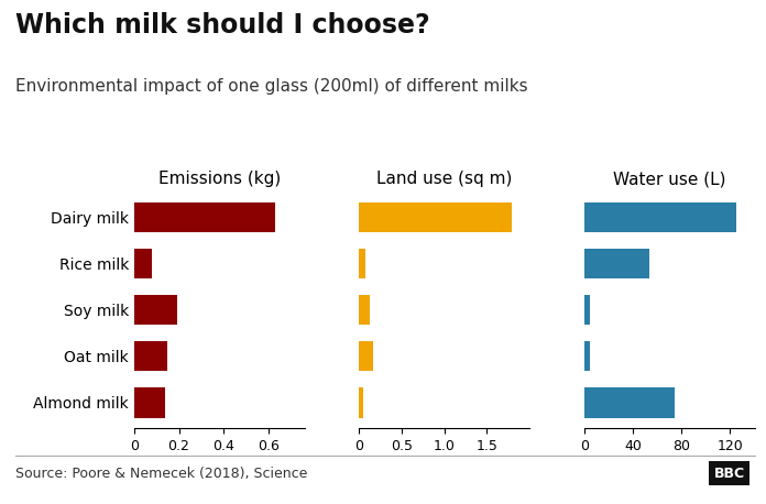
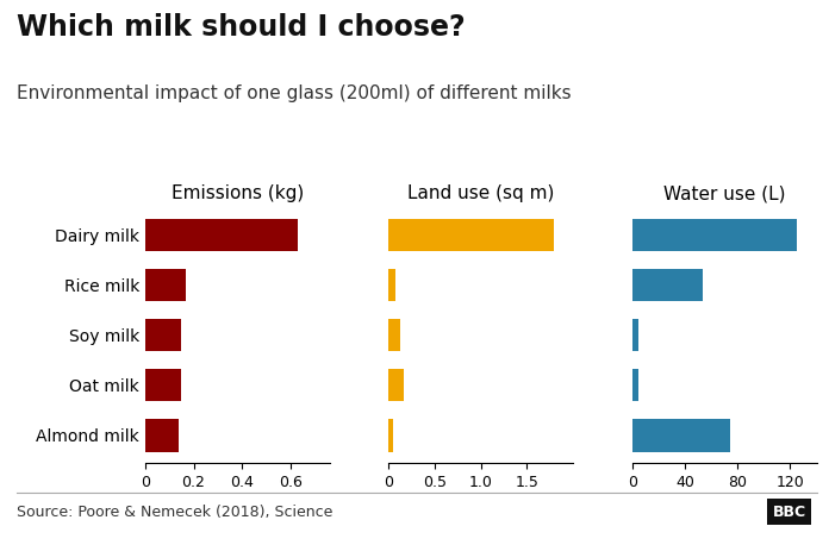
Emissions (kg)/Rice milk: 0.08 -> 0.17
Emissions (kg)/Soy milk: 0.19 -> 0.15
